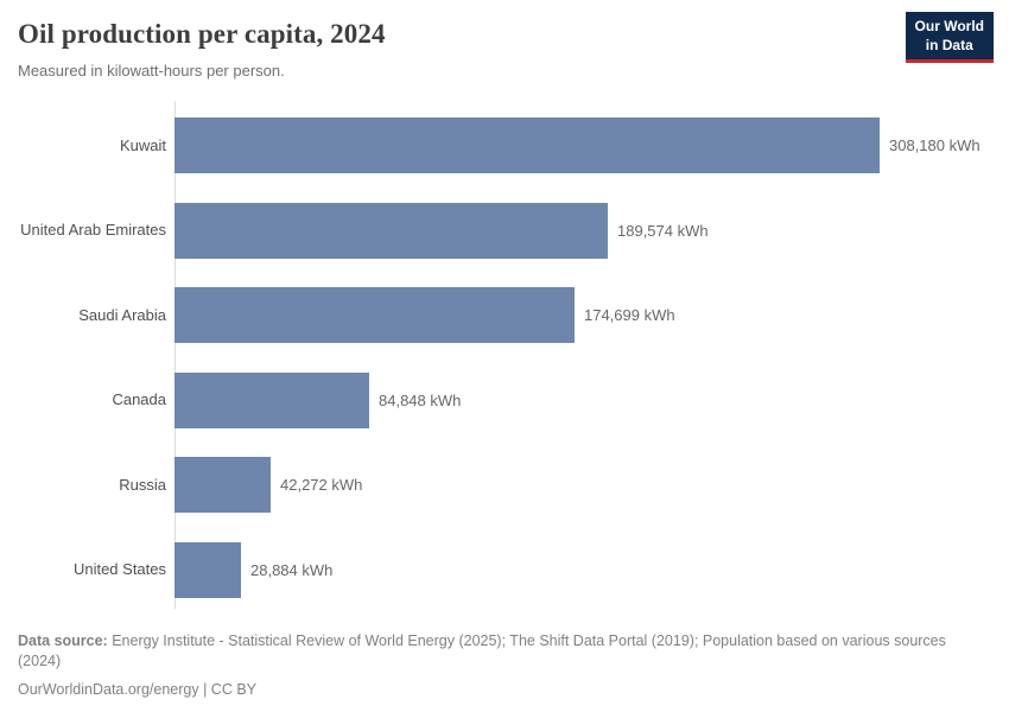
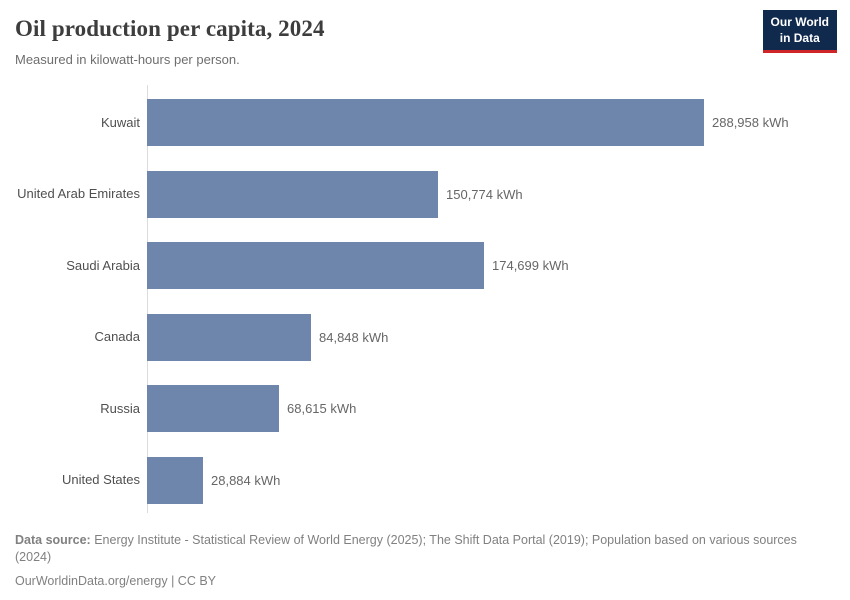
Kuwait: 308,180 -> 288,958
United Arab Emirates: 189,574 -> 150,774
Russia: 42,272 -> 68,615
